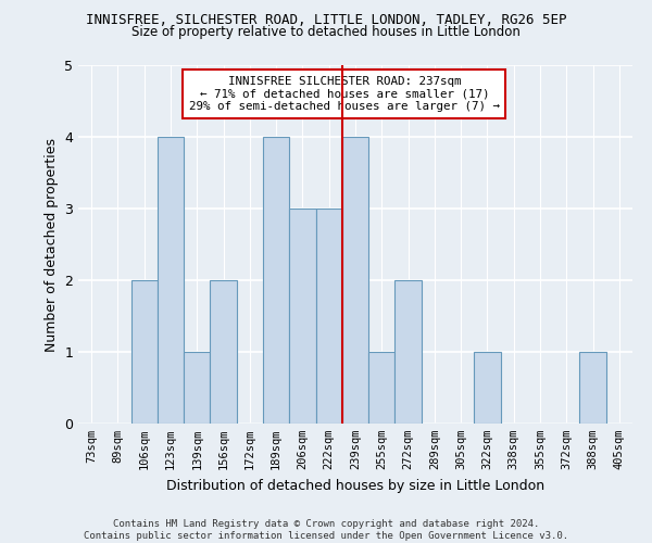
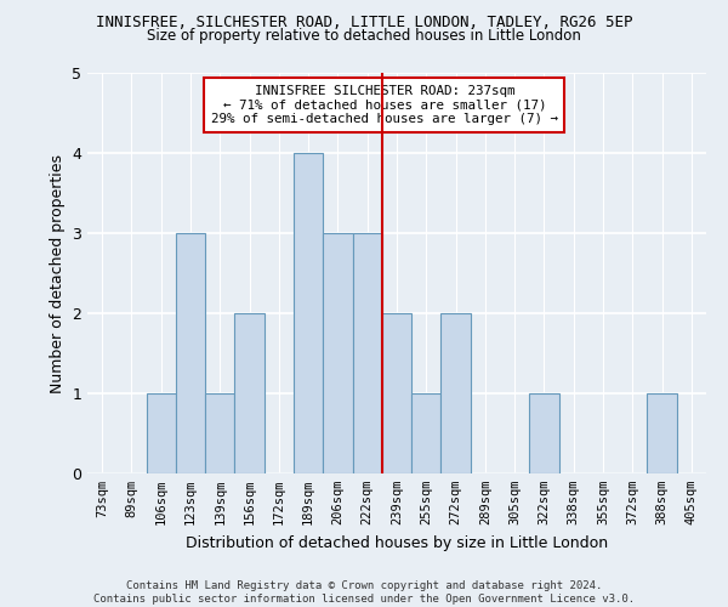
106sqm: 2 -> 1
123sqm: 4 -> 3
239sqm: 4 -> 2
